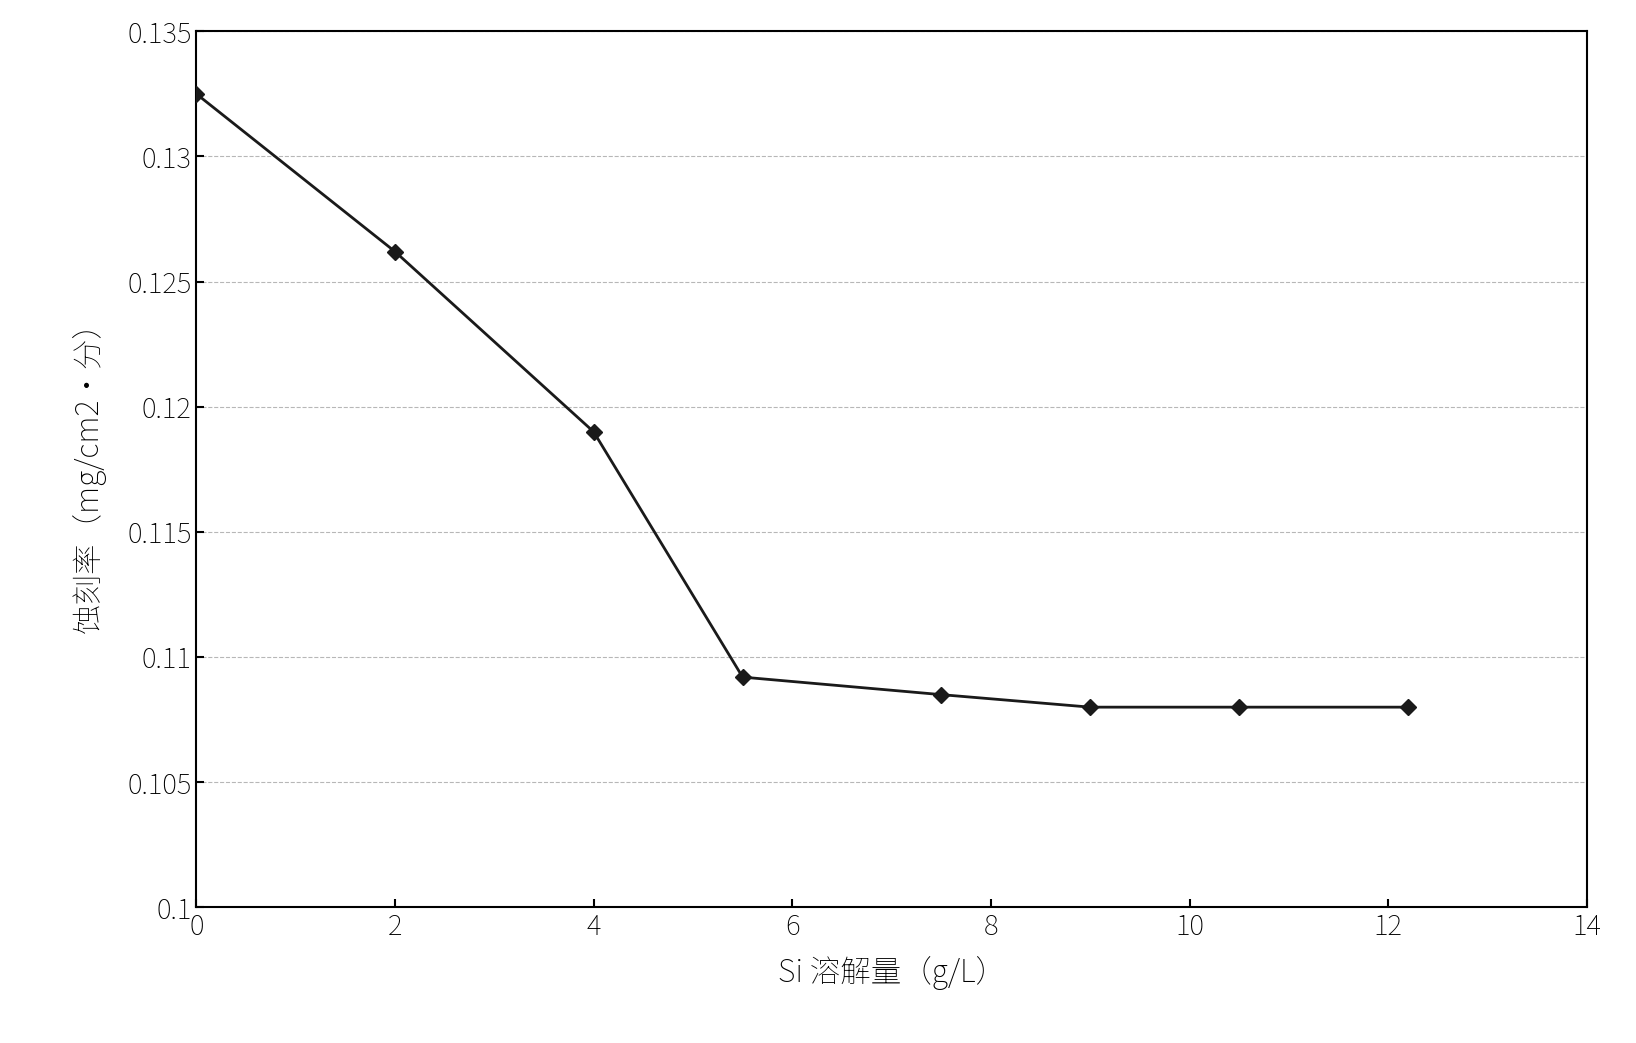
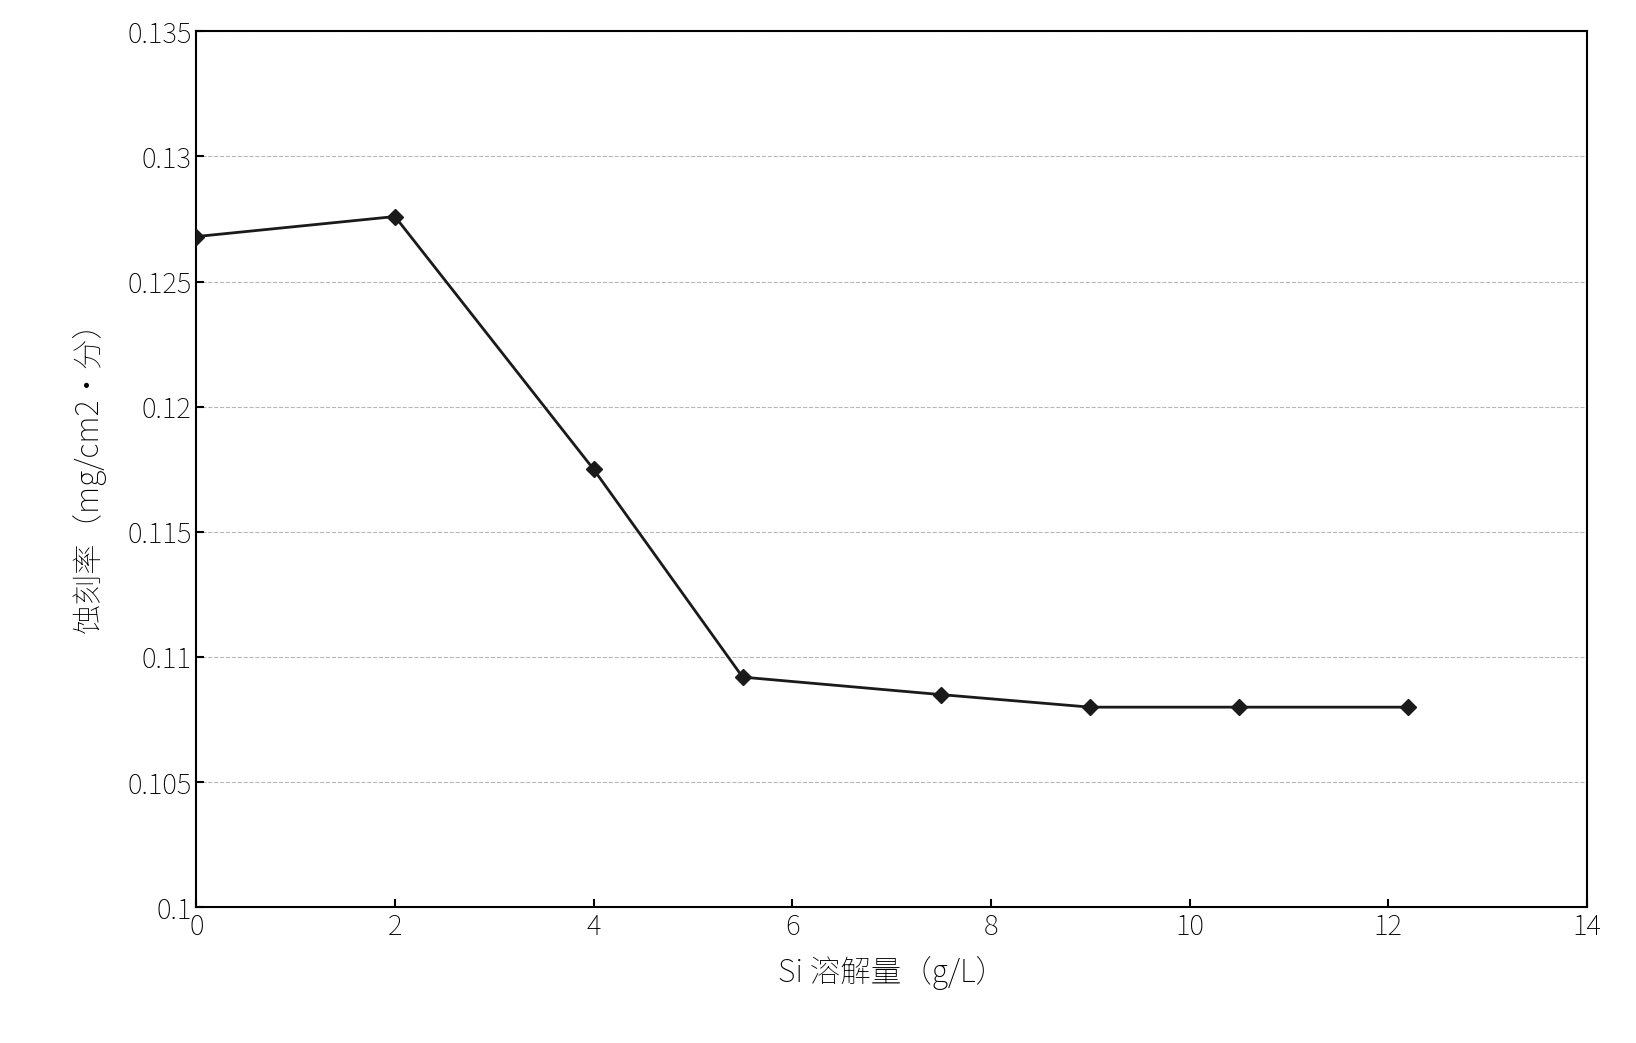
0: 0.1325 -> 0.1268
2: 0.1262 -> 0.1276
4: 0.1190 -> 0.1175
